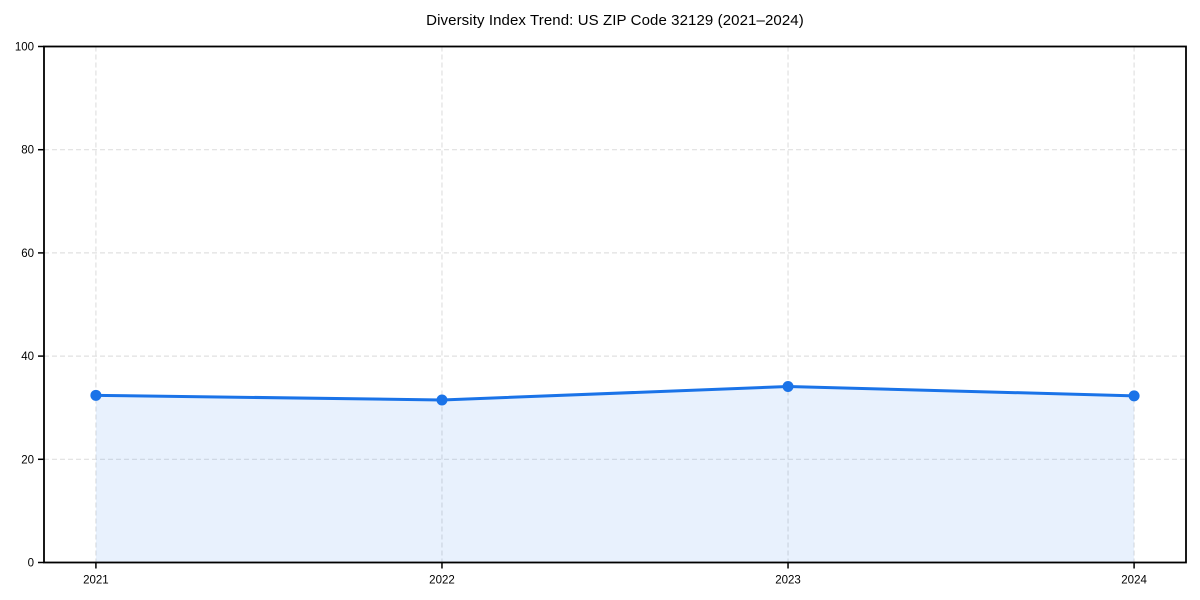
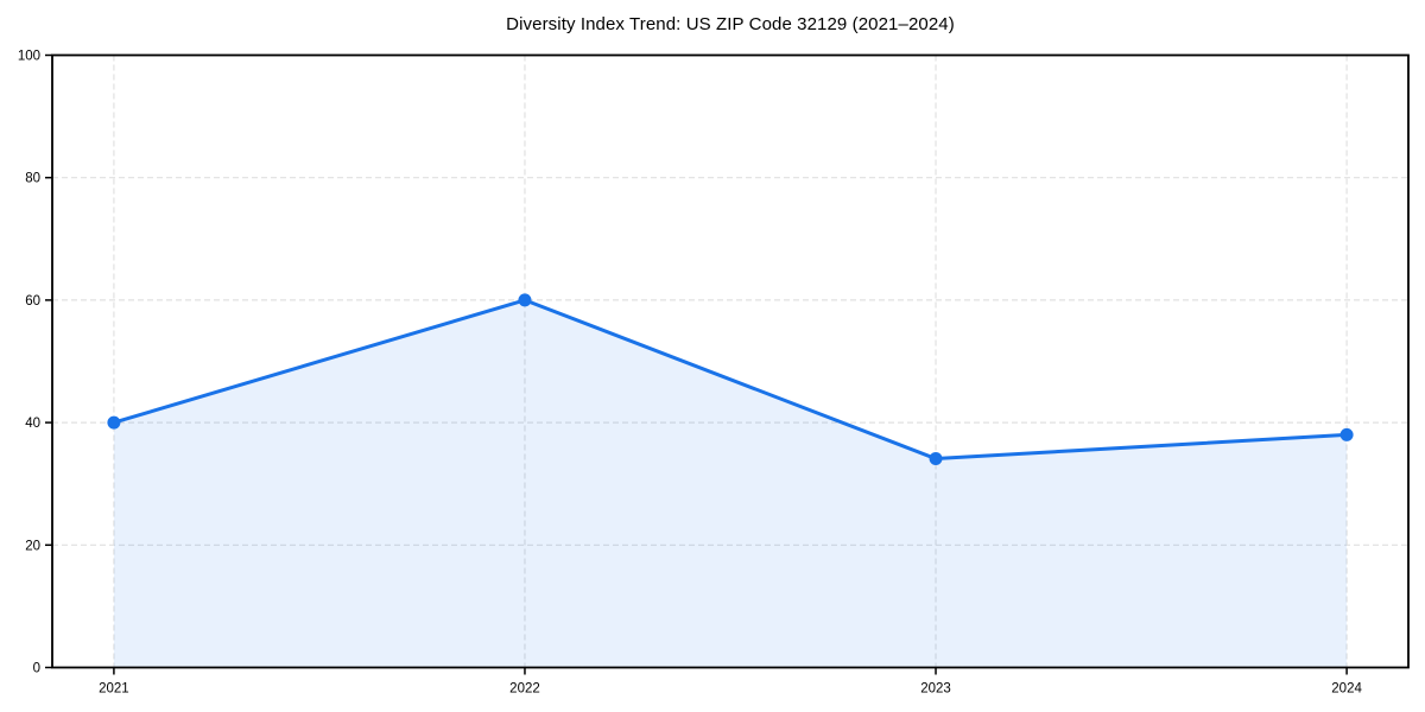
2021: 32 -> 40
2022: 32 -> 60
2024: 32 -> 38
